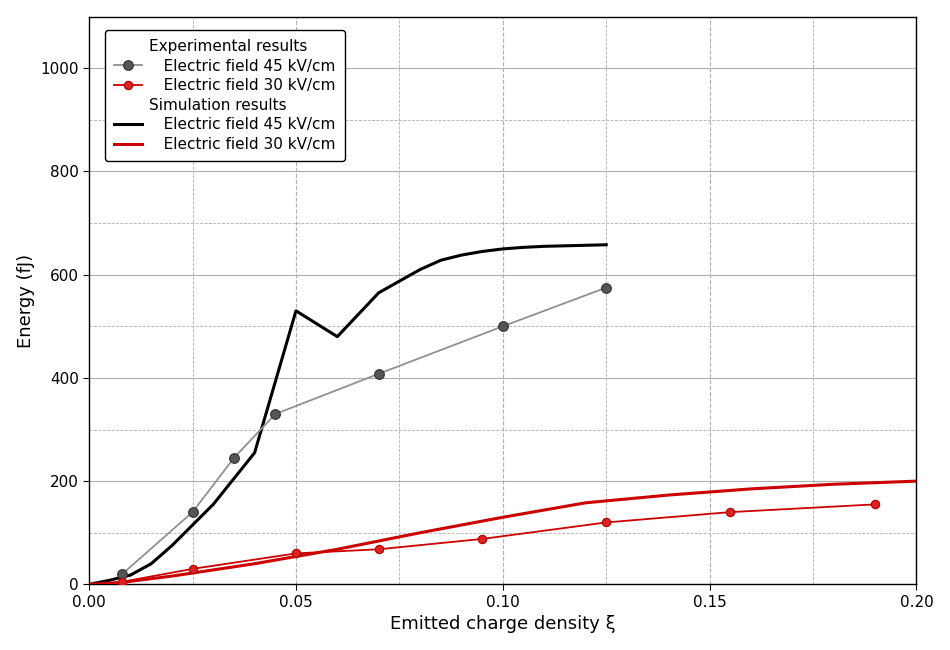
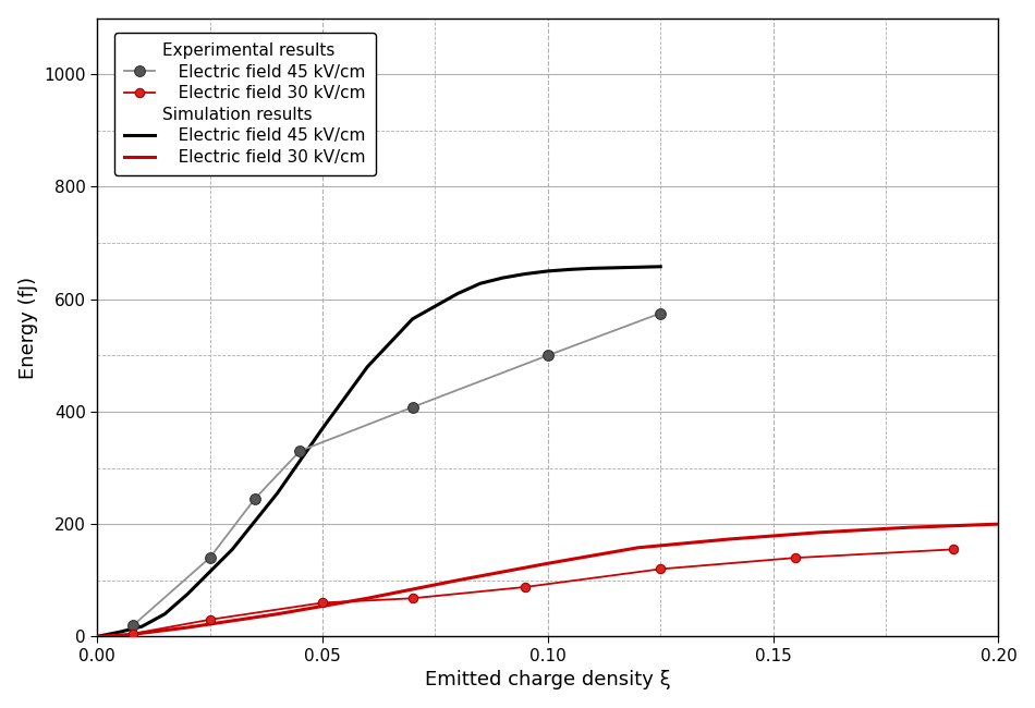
Electric field 45 kV/cm/0.05: 530 -> 370
